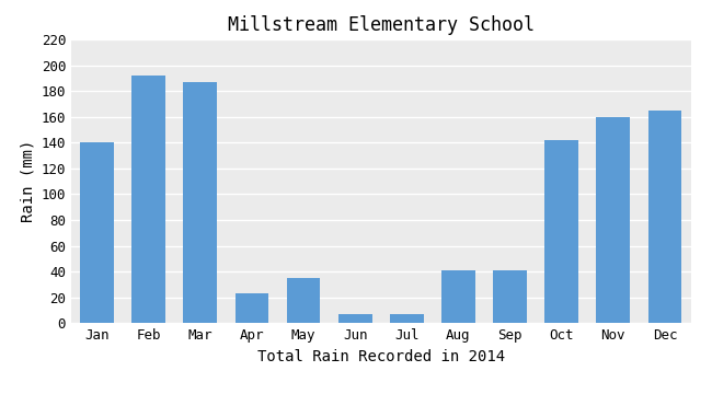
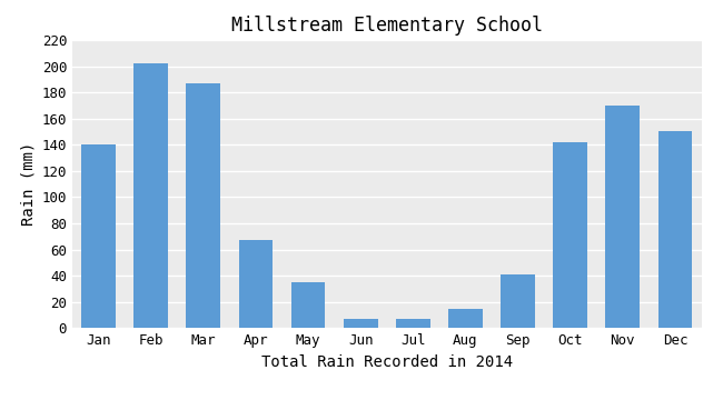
Feb: 192 -> 202
Apr: 23 -> 67
Aug: 41 -> 15
Nov: 160 -> 170
Dec: 165 -> 150
